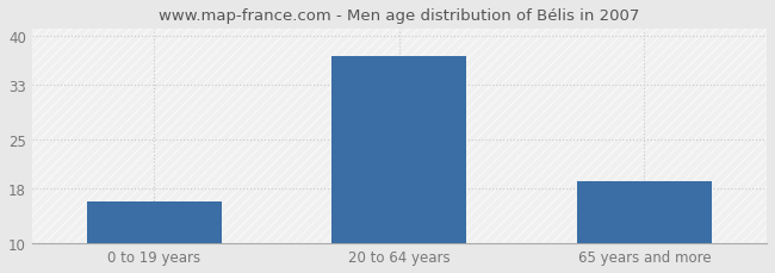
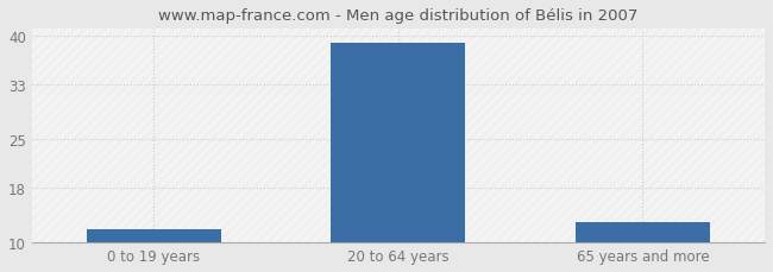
0 to 19 years: 16 -> 12
20 to 64 years: 37 -> 39
65 years and more: 19 -> 13
